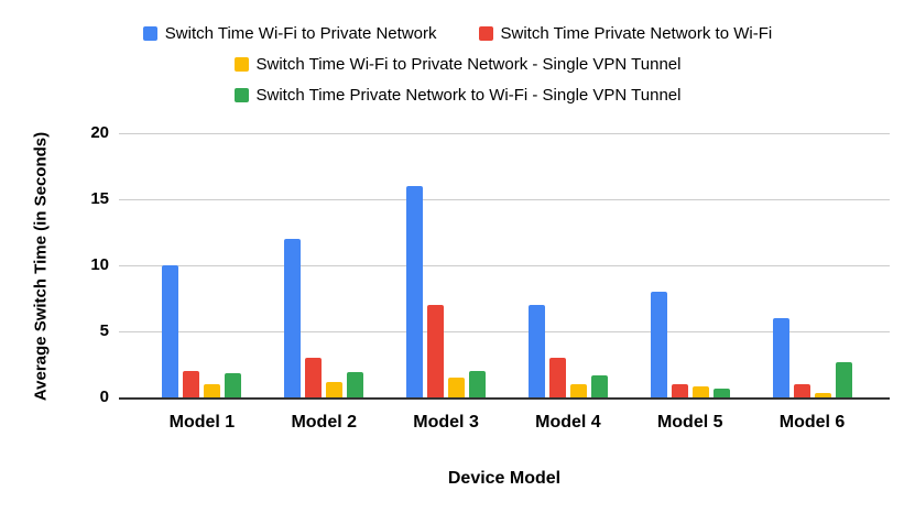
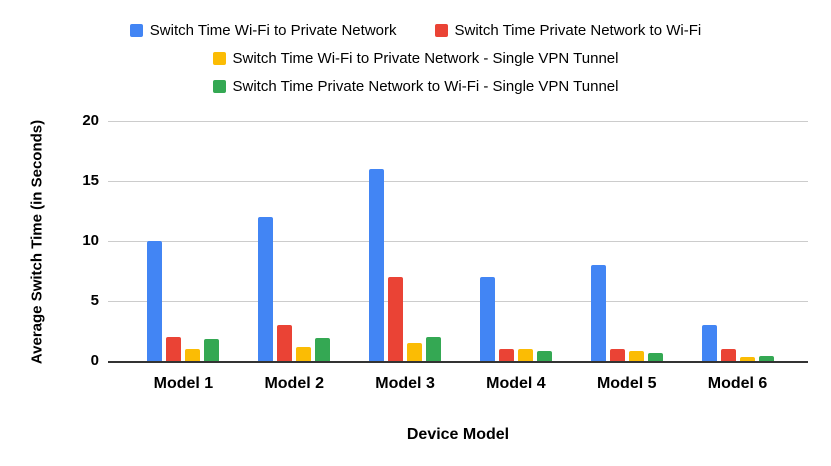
Switch Time Private Network to Wi-Fi/Model 4: 3 -> 1
Switch Time Private Network to Wi-Fi - Single VPN Tunnel/Model 4: 1.7 -> 0.8
Switch Time Wi-Fi to Private Network/Model 6: 6 -> 3
Switch Time Private Network to Wi-Fi - Single VPN Tunnel/Model 6: 2.7 -> 0.4
